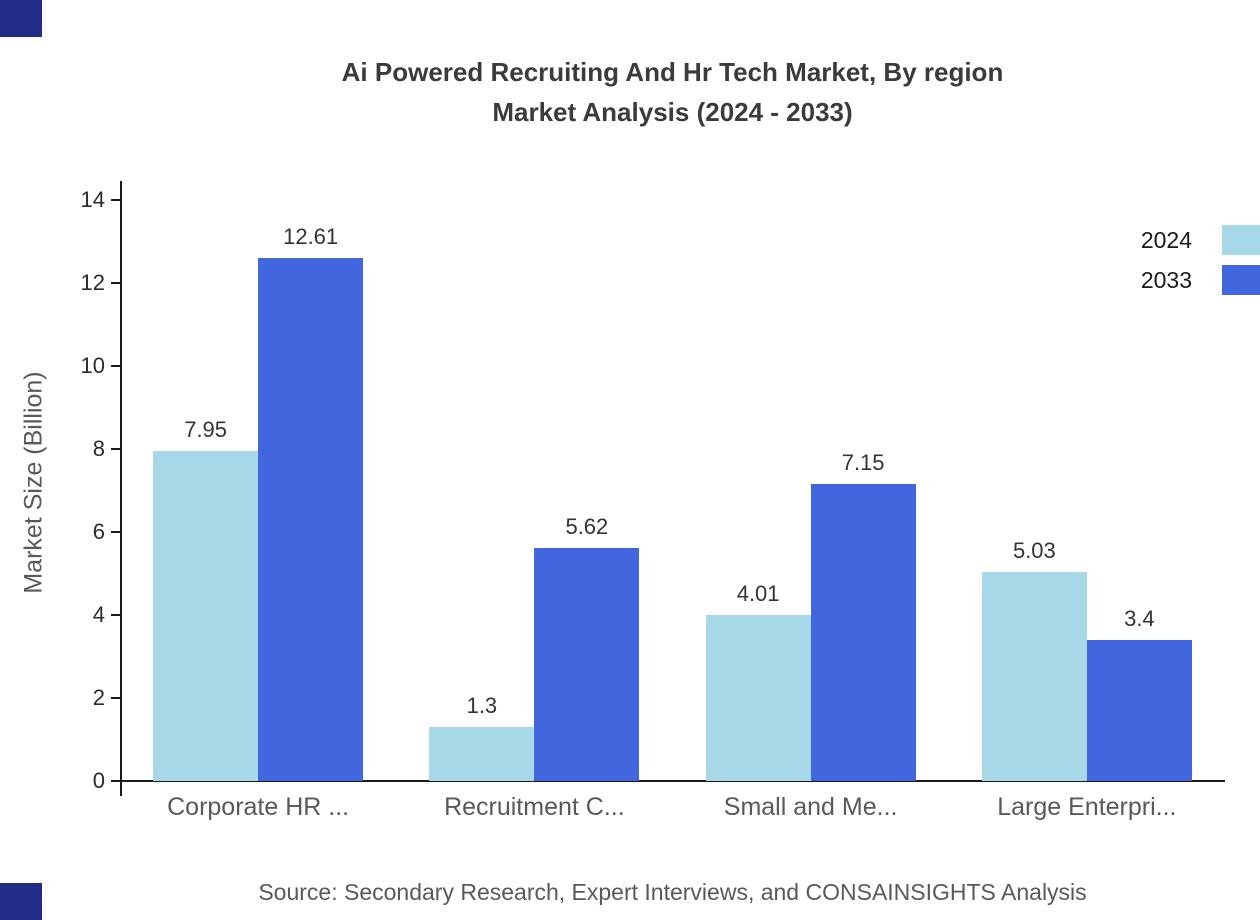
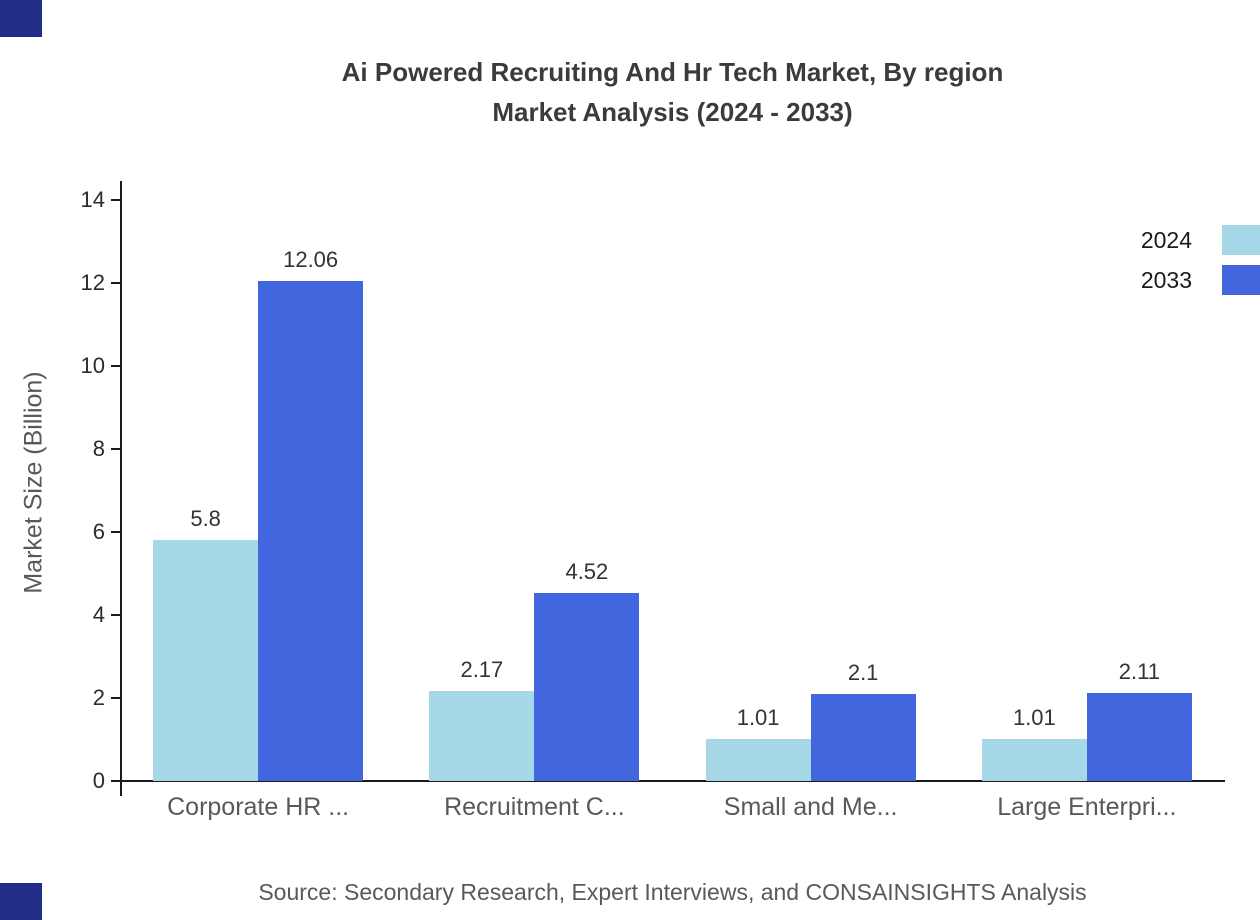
2024/Corporate HR ...: 7.95 -> 5.8
2033/Corporate HR ...: 12.61 -> 12.06
2024/Recruitment C...: 1.3 -> 2.17
2033/Recruitment C...: 5.62 -> 4.52
2024/Small and Me...: 4.01 -> 1.01
2033/Small and Me...: 7.15 -> 2.1
2024/Large Enterpri...: 5.03 -> 1.01
2033/Large Enterpri...: 3.4 -> 2.11
